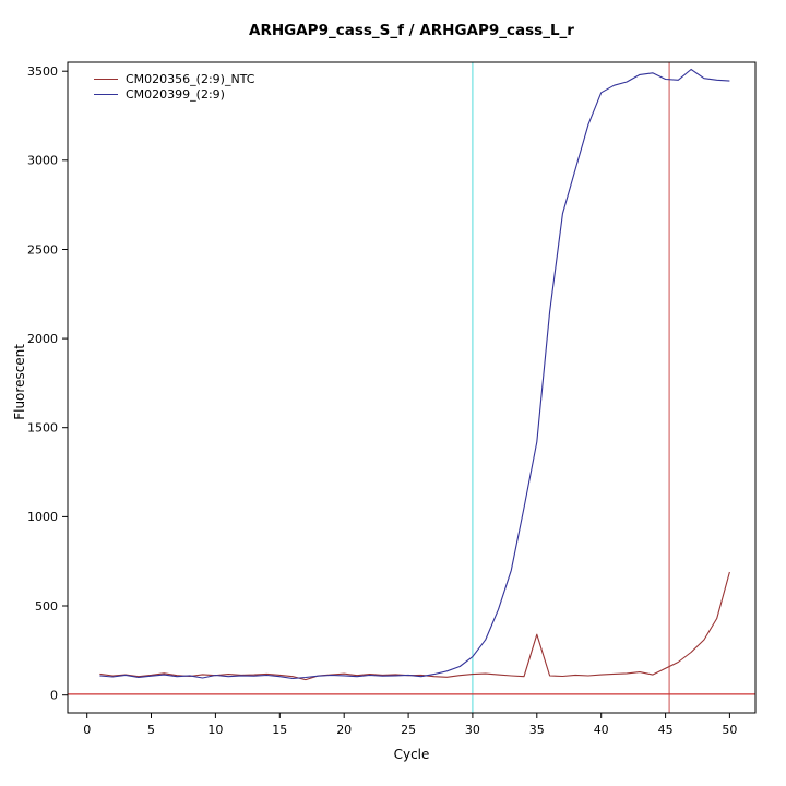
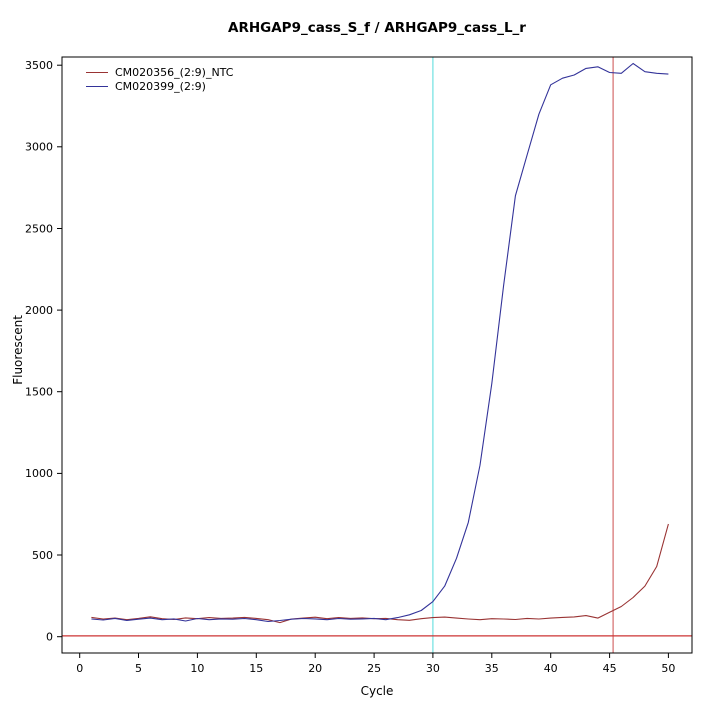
CM020356_(2:9)_NTC/35: 340 -> 110
CM020399_(2:9)/35: 1420 -> 1550
